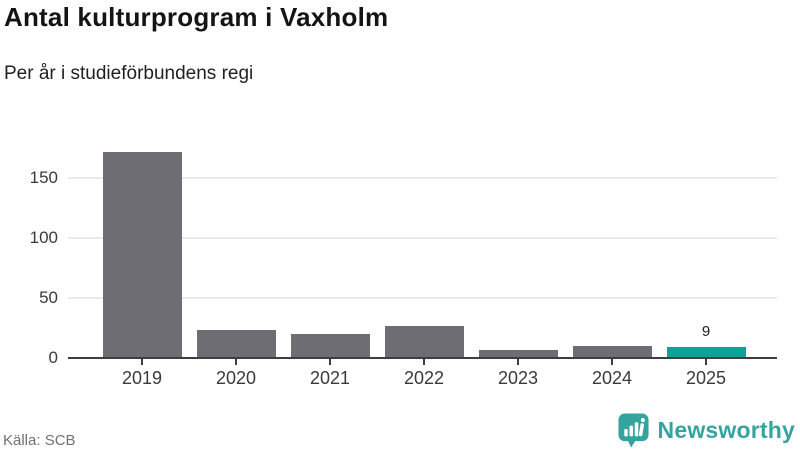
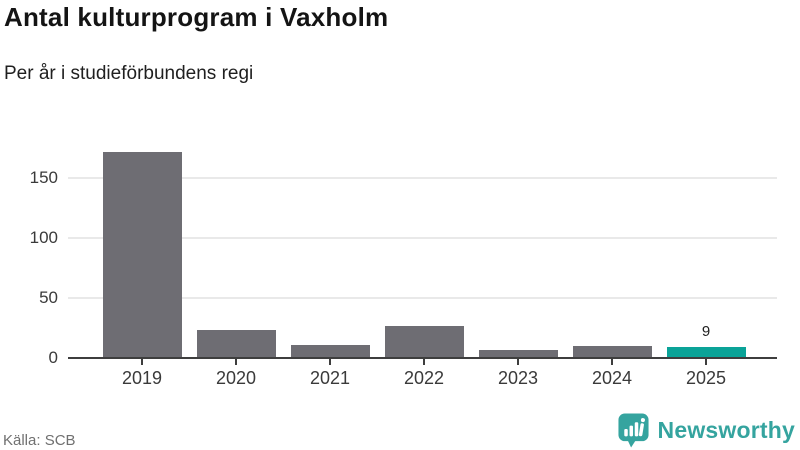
2021: 20 -> 11
